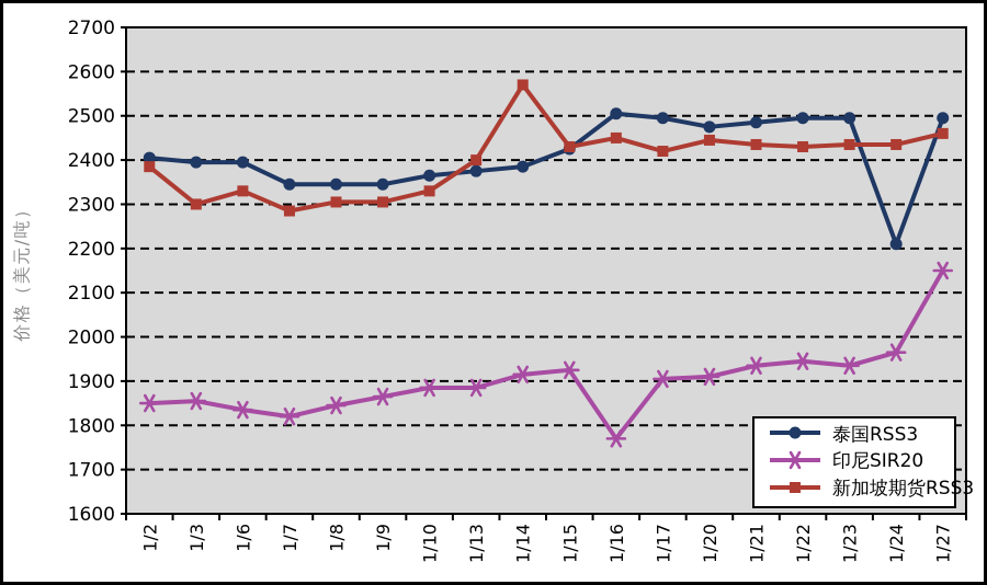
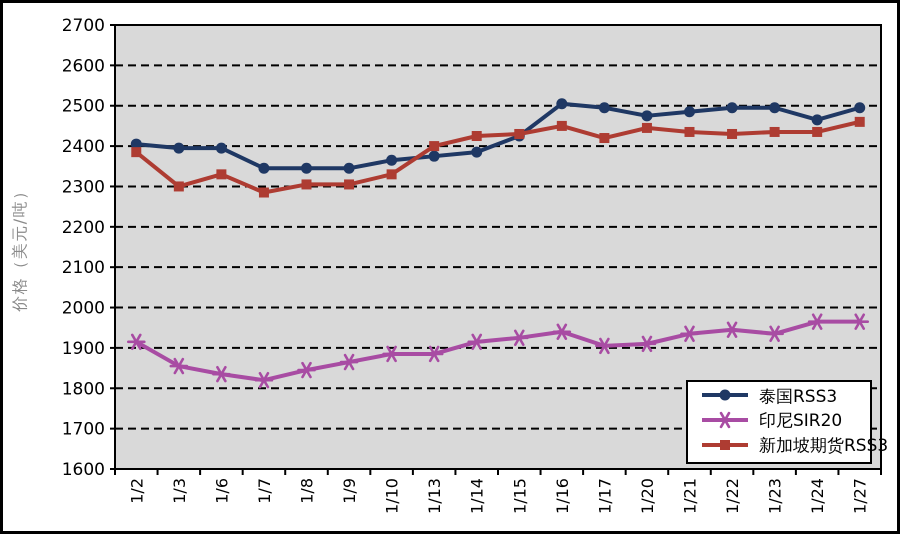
印尼SIR20/1/2: 1850 -> 1920
新加坡期货RSS3/1/14: 2570 -> 2420
印尼SIR20/1/16: 1770 -> 1940
泰国RSS3/1/24: 2210 -> 2460
印尼SIR20/1/27: 2150 -> 1960
